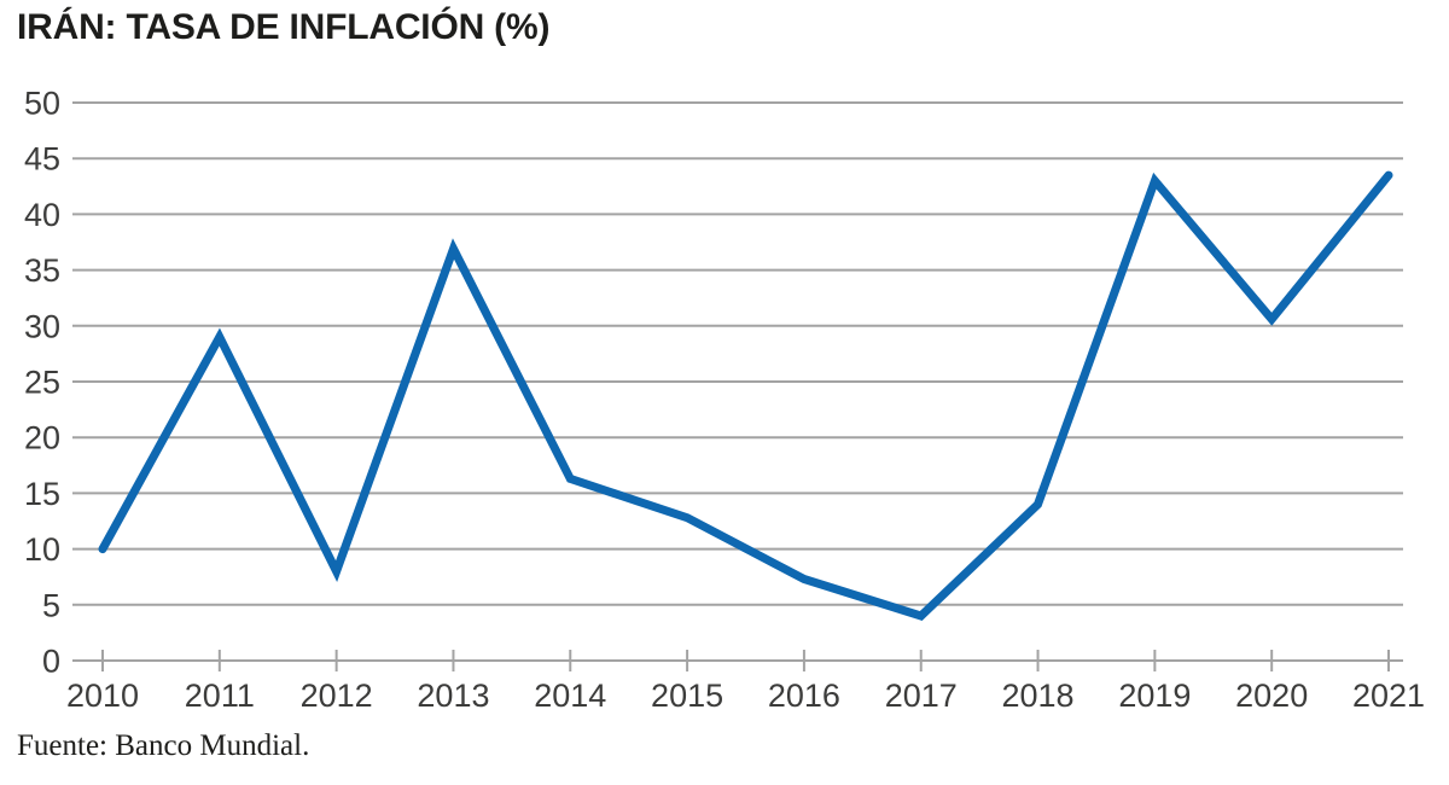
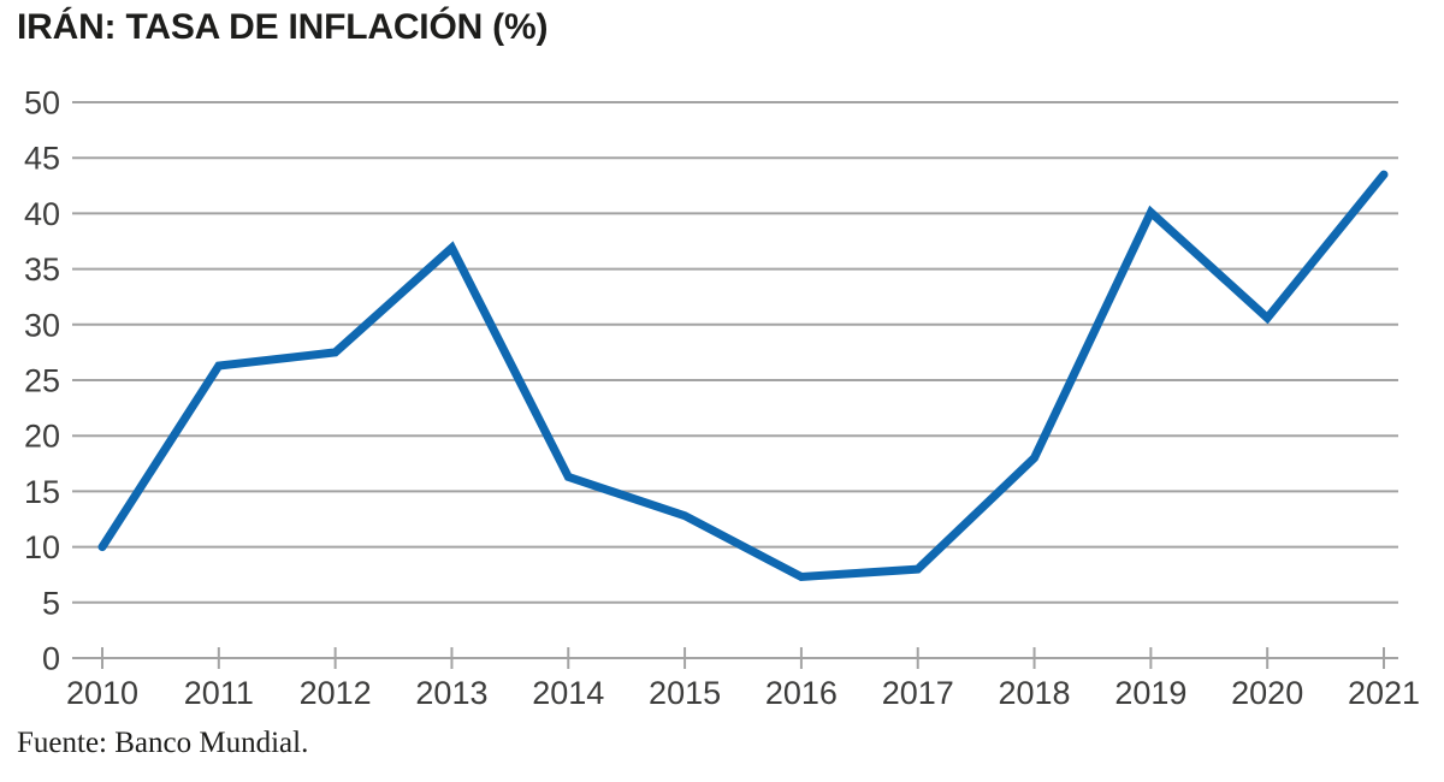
2011: 29 -> 26
2012: 8 -> 28
2017: 4 -> 8
2018: 14 -> 18
2019: 43 -> 40
